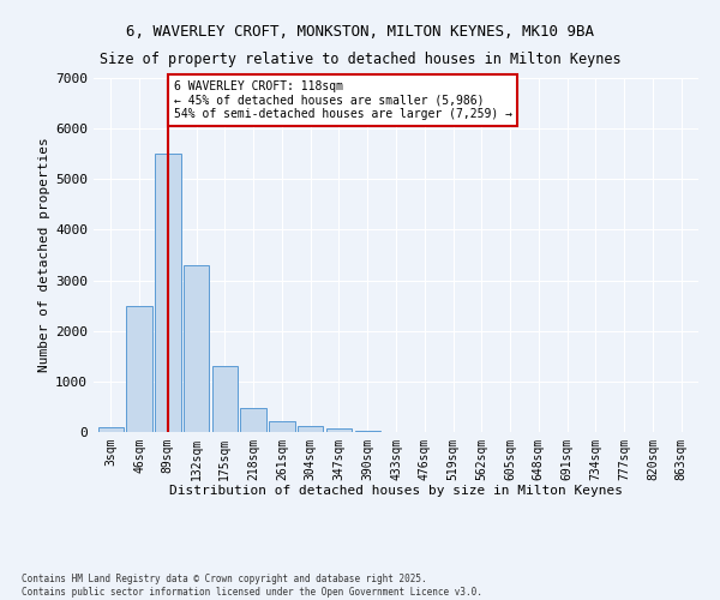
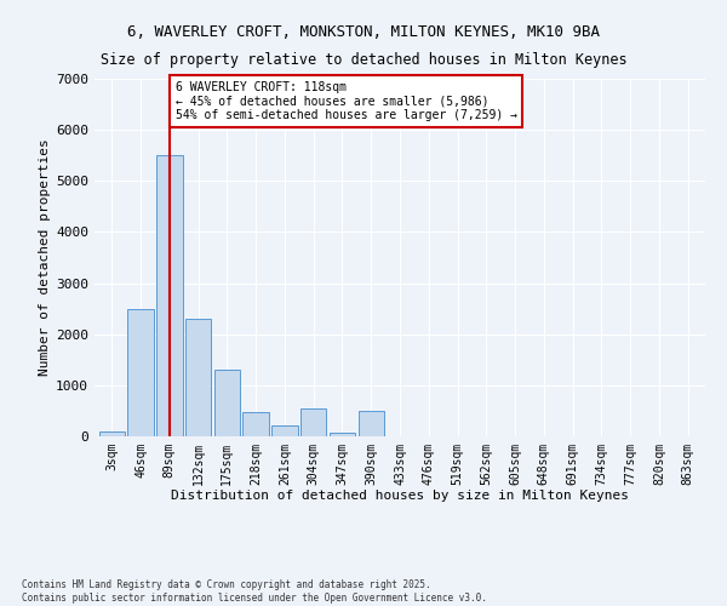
132sqm: 3300 -> 2300
304sqm: 110 -> 550
390sqm: 30 -> 500
